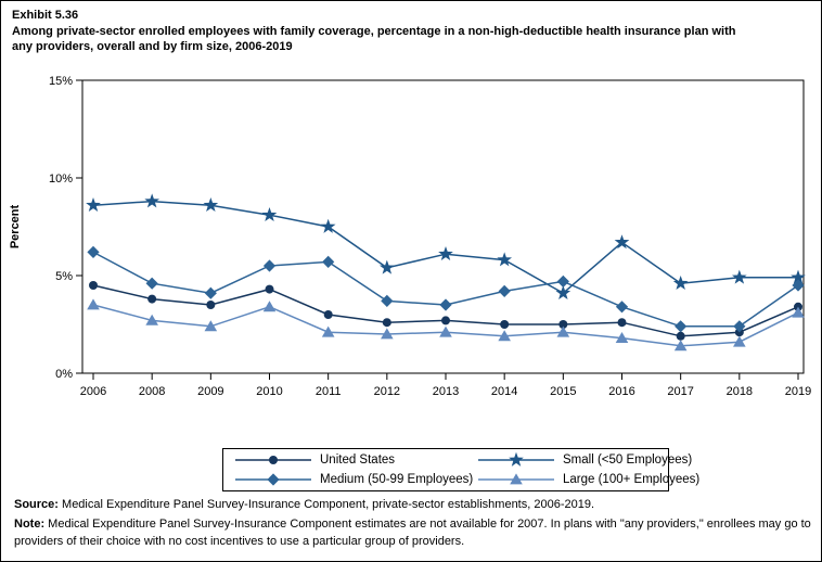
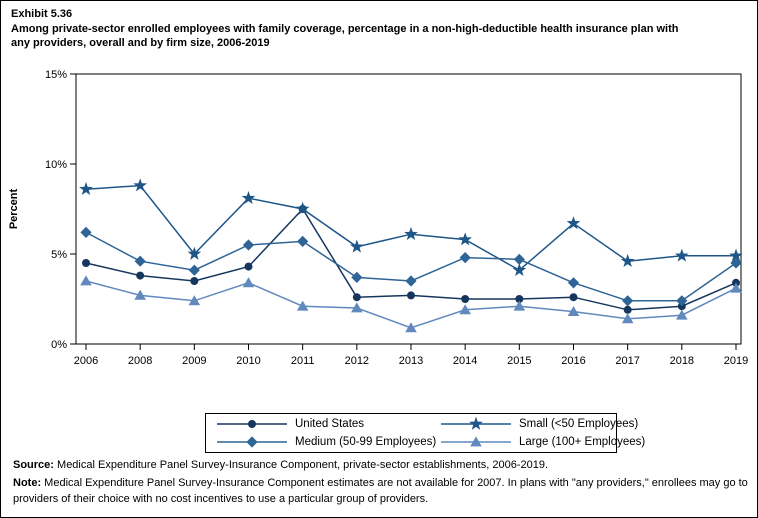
Small (<50 Employees)/2009: 8.6% -> 5.0%
United States/2011: 3.0% -> 7.5%
Large (100+ Employees)/2013: 2.1% -> 0.9%
Medium (50-99 Employees)/2014: 4.2% -> 4.8%
